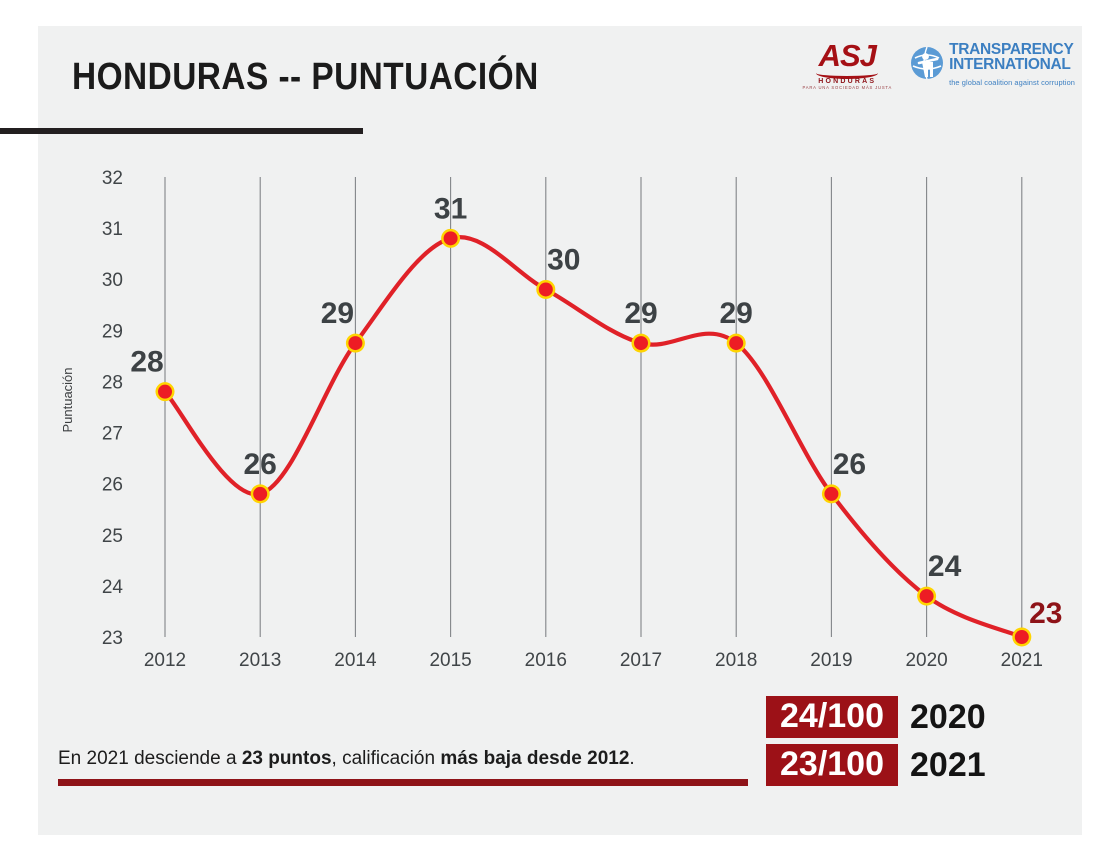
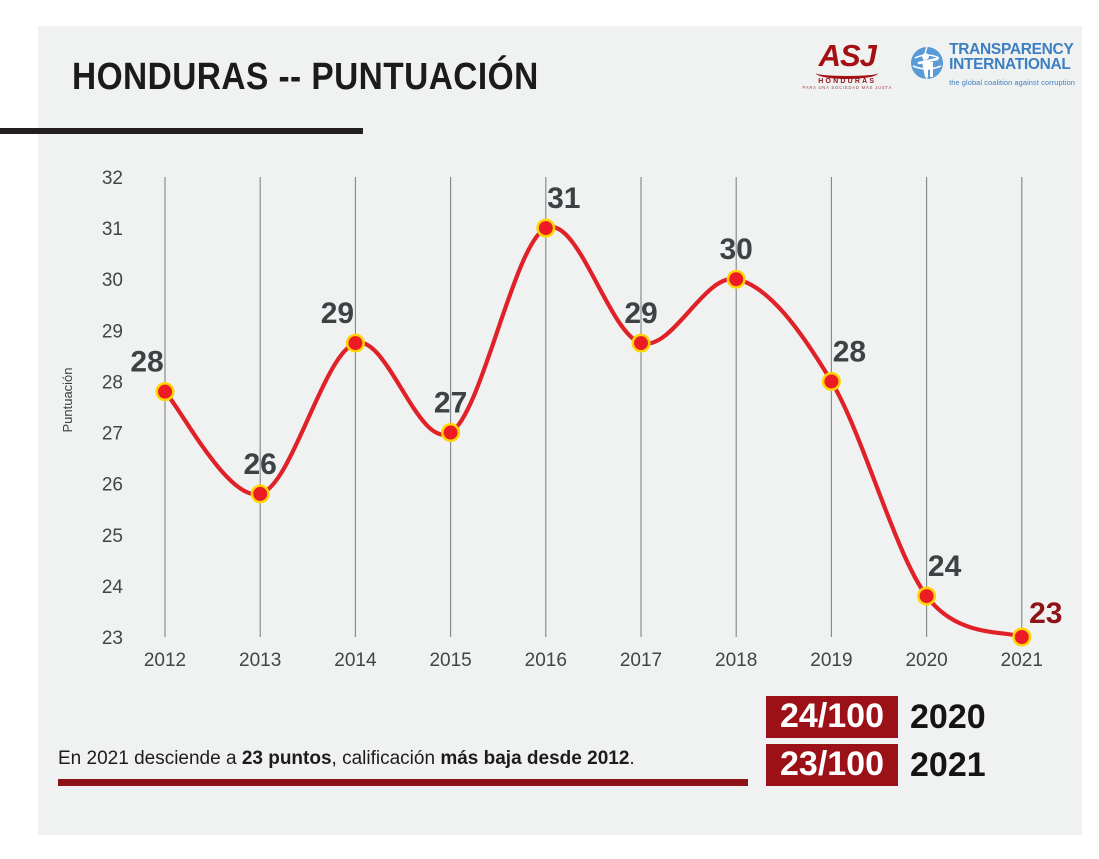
2015: 31 -> 27
2016: 30 -> 31
2018: 29 -> 30
2019: 26 -> 28
